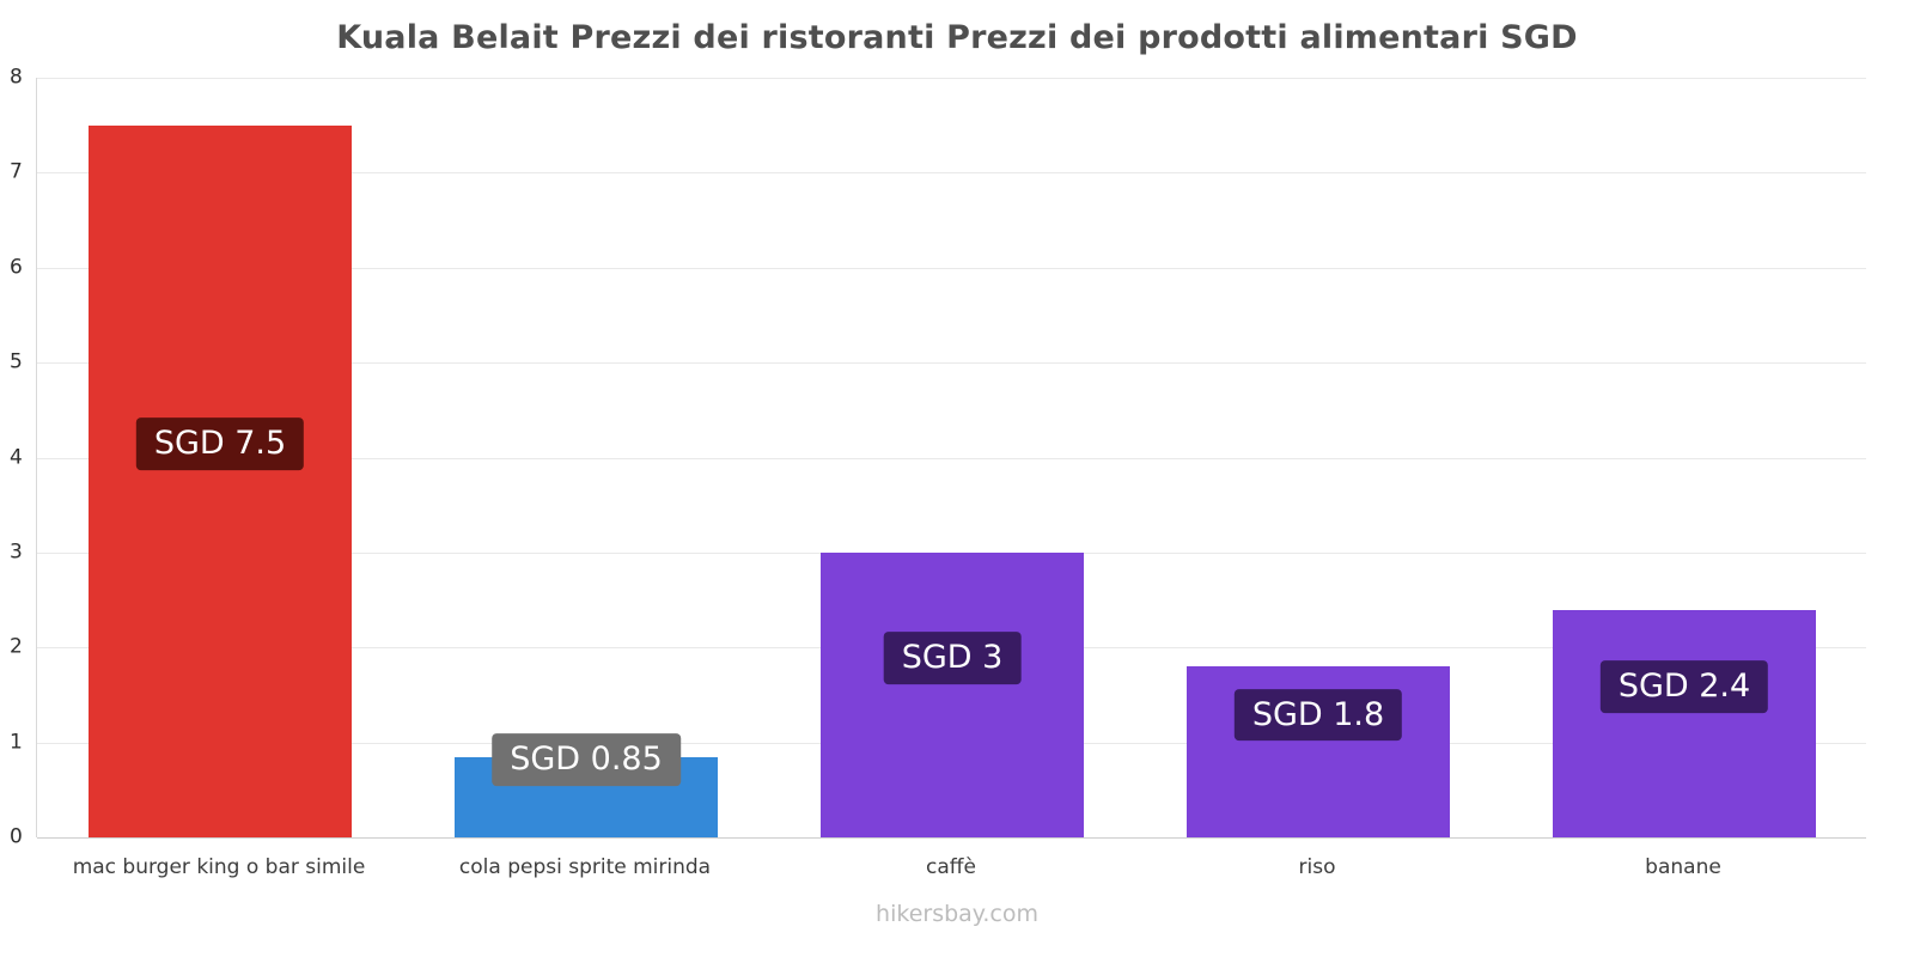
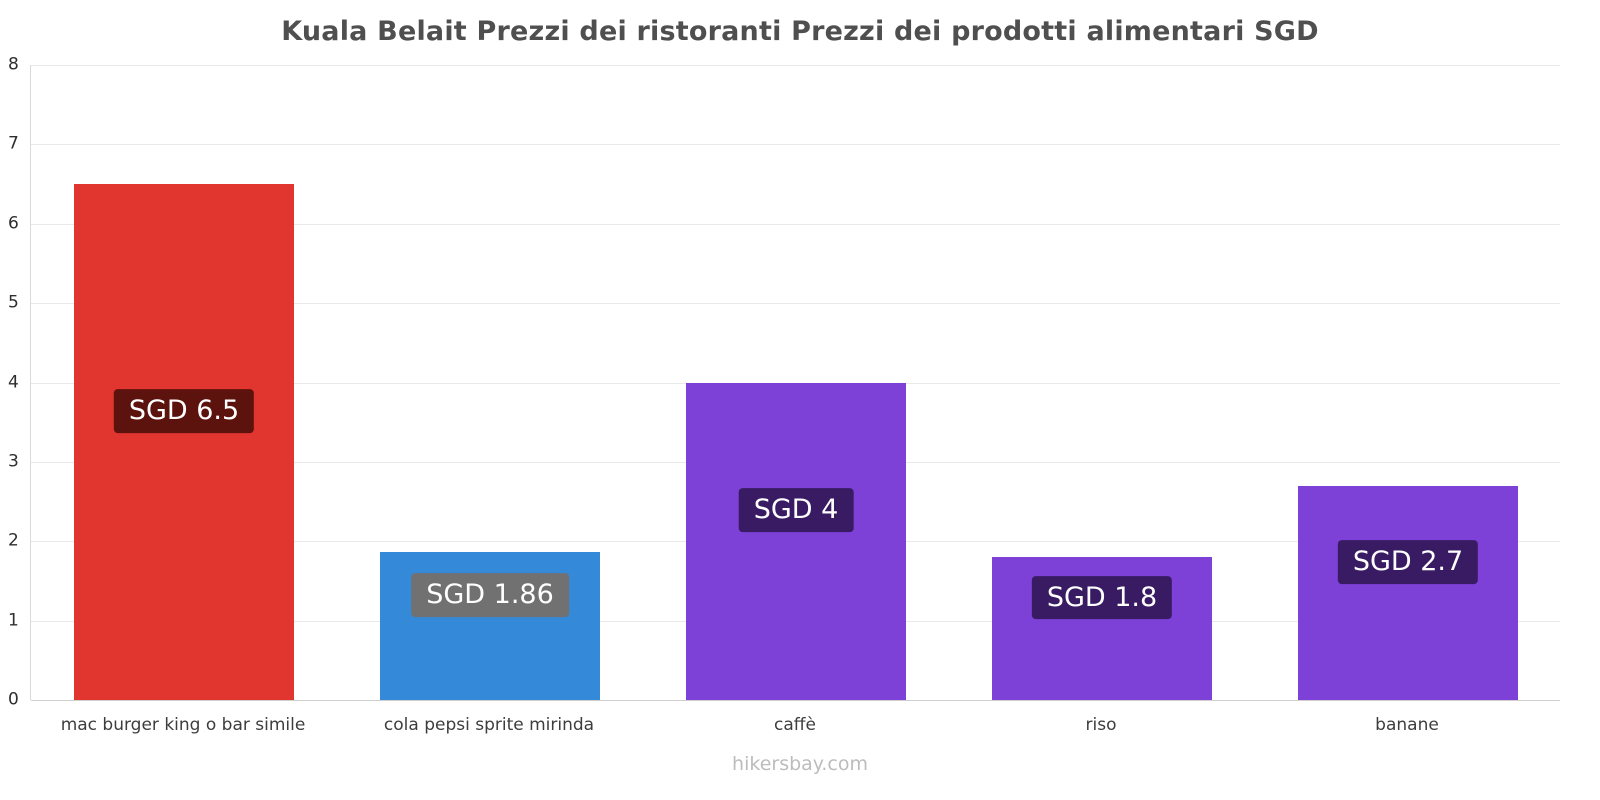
mac burger king o bar simile: 7.5 -> 6.5
cola pepsi sprite mirinda: 0.85 -> 1.86
caffè: 3 -> 4
banane: 2.4 -> 2.7
